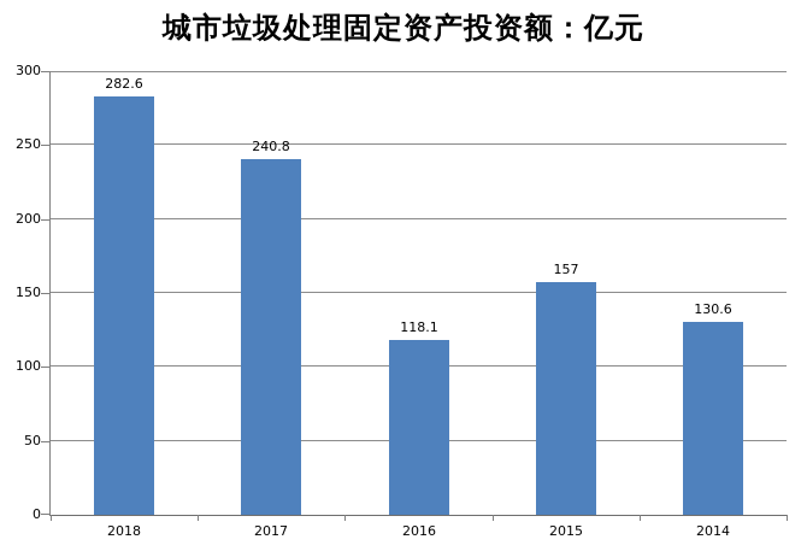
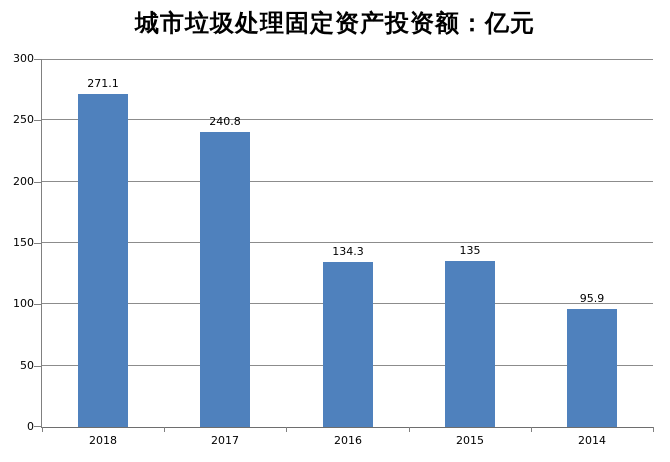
2018: 282.6 -> 271.1
2016: 118.1 -> 134.3
2015: 157 -> 135
2014: 130.6 -> 95.9
